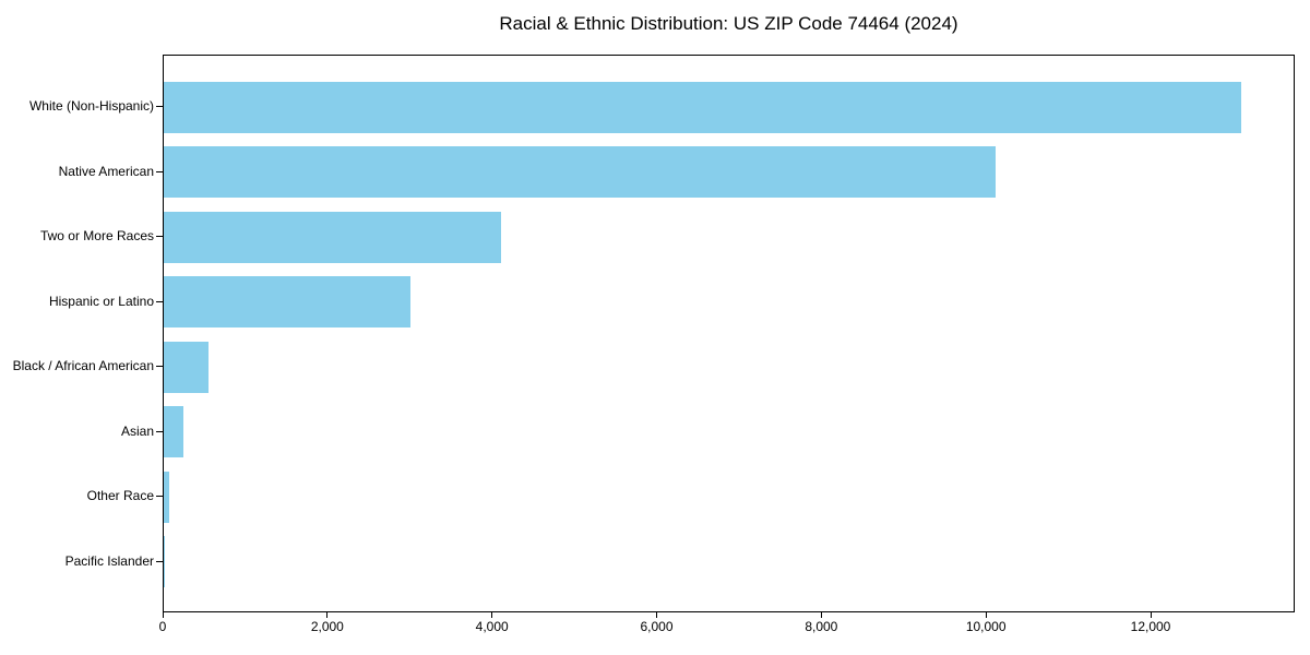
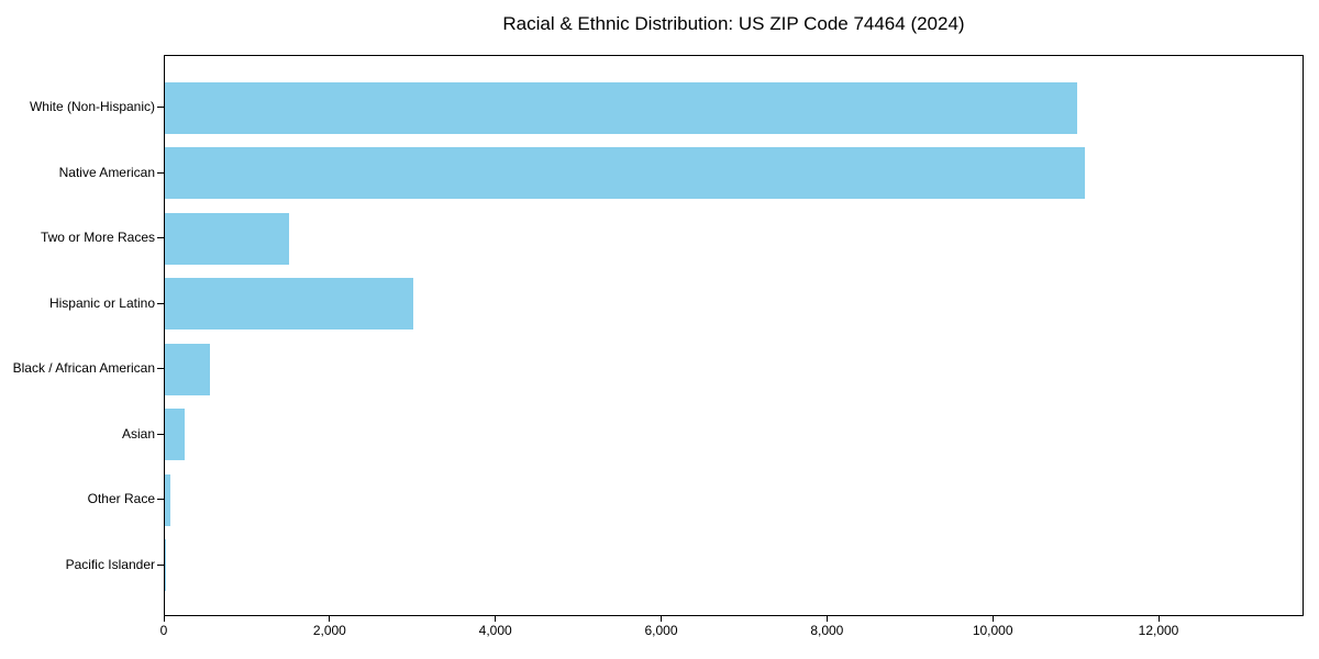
White (Non-Hispanic): 13100 -> 11000
Native American: 10100 -> 11100
Two or More Races: 4100 -> 1500
